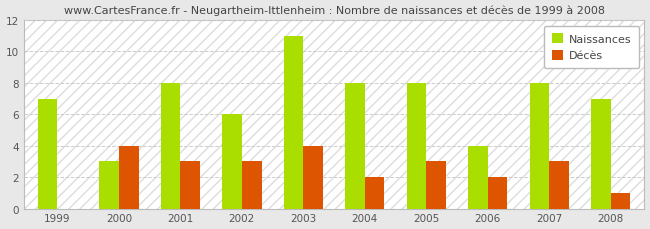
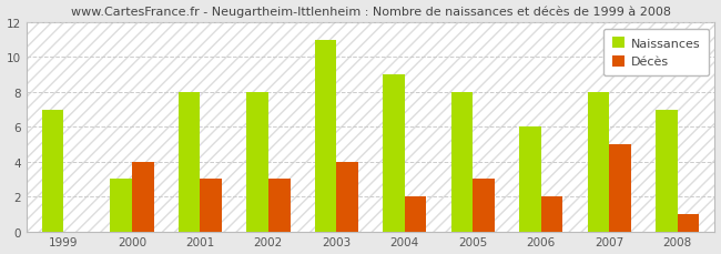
Naissances/2002: 6 -> 8
Naissances/2004: 8 -> 9
Naissances/2006: 4 -> 6
Décès/2007: 3 -> 5
